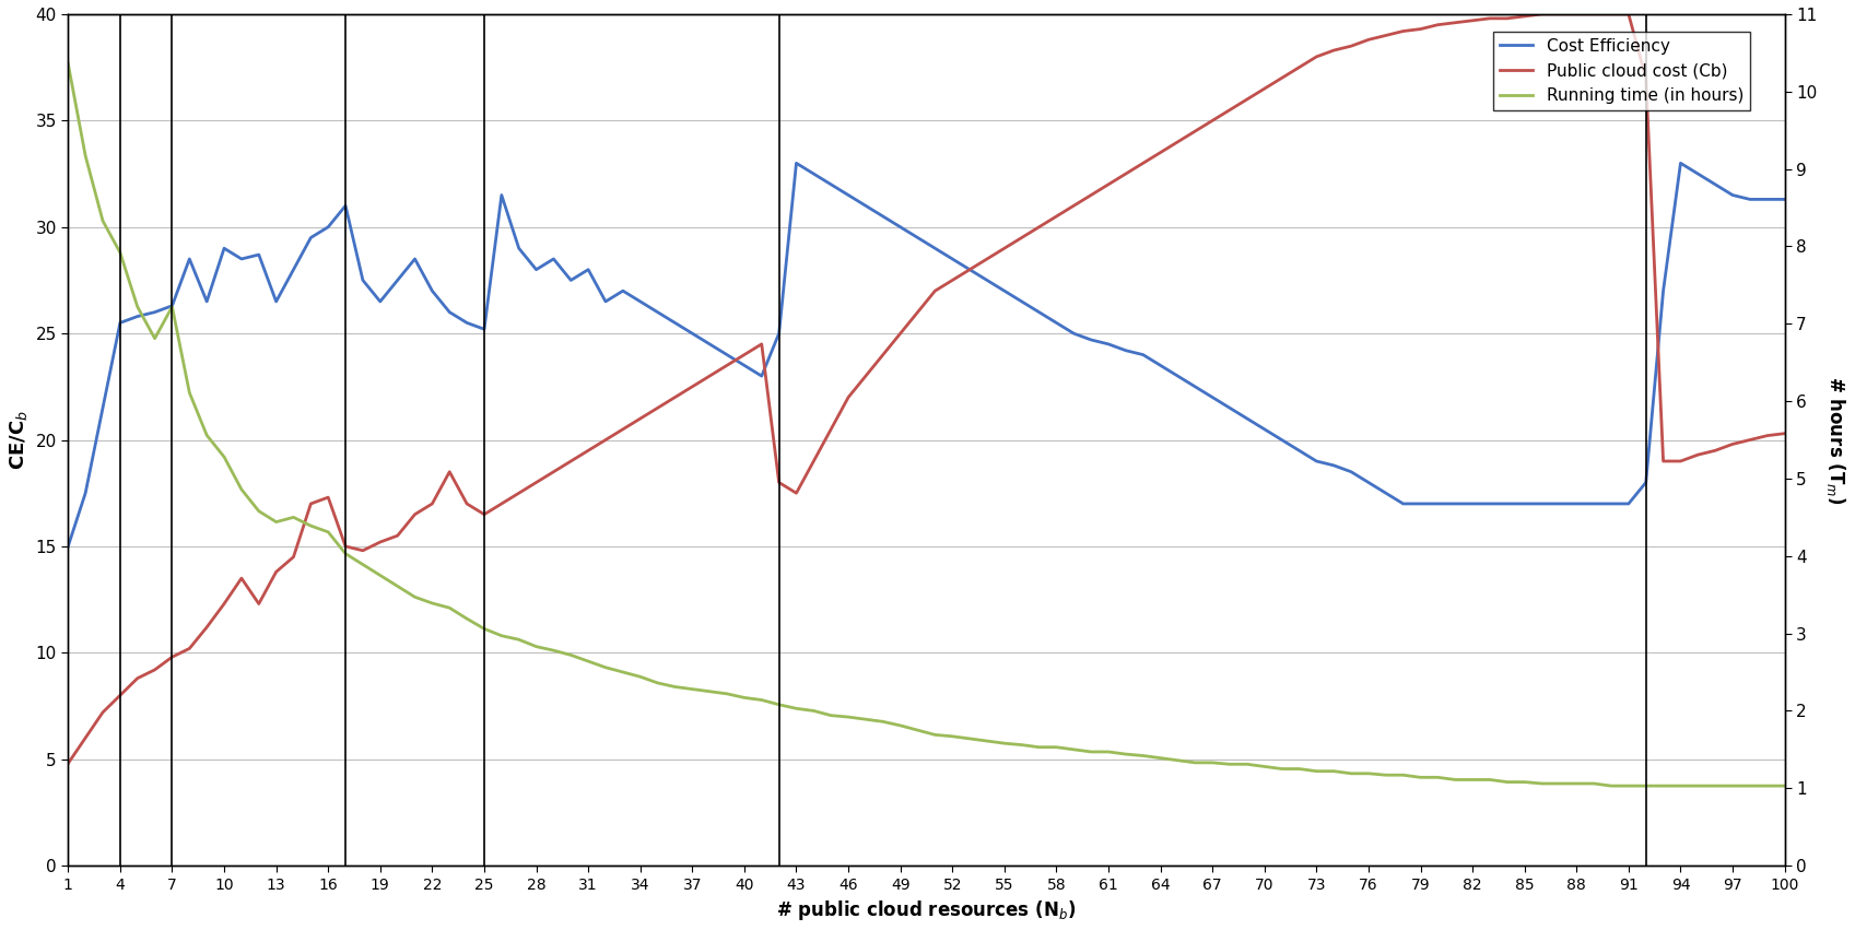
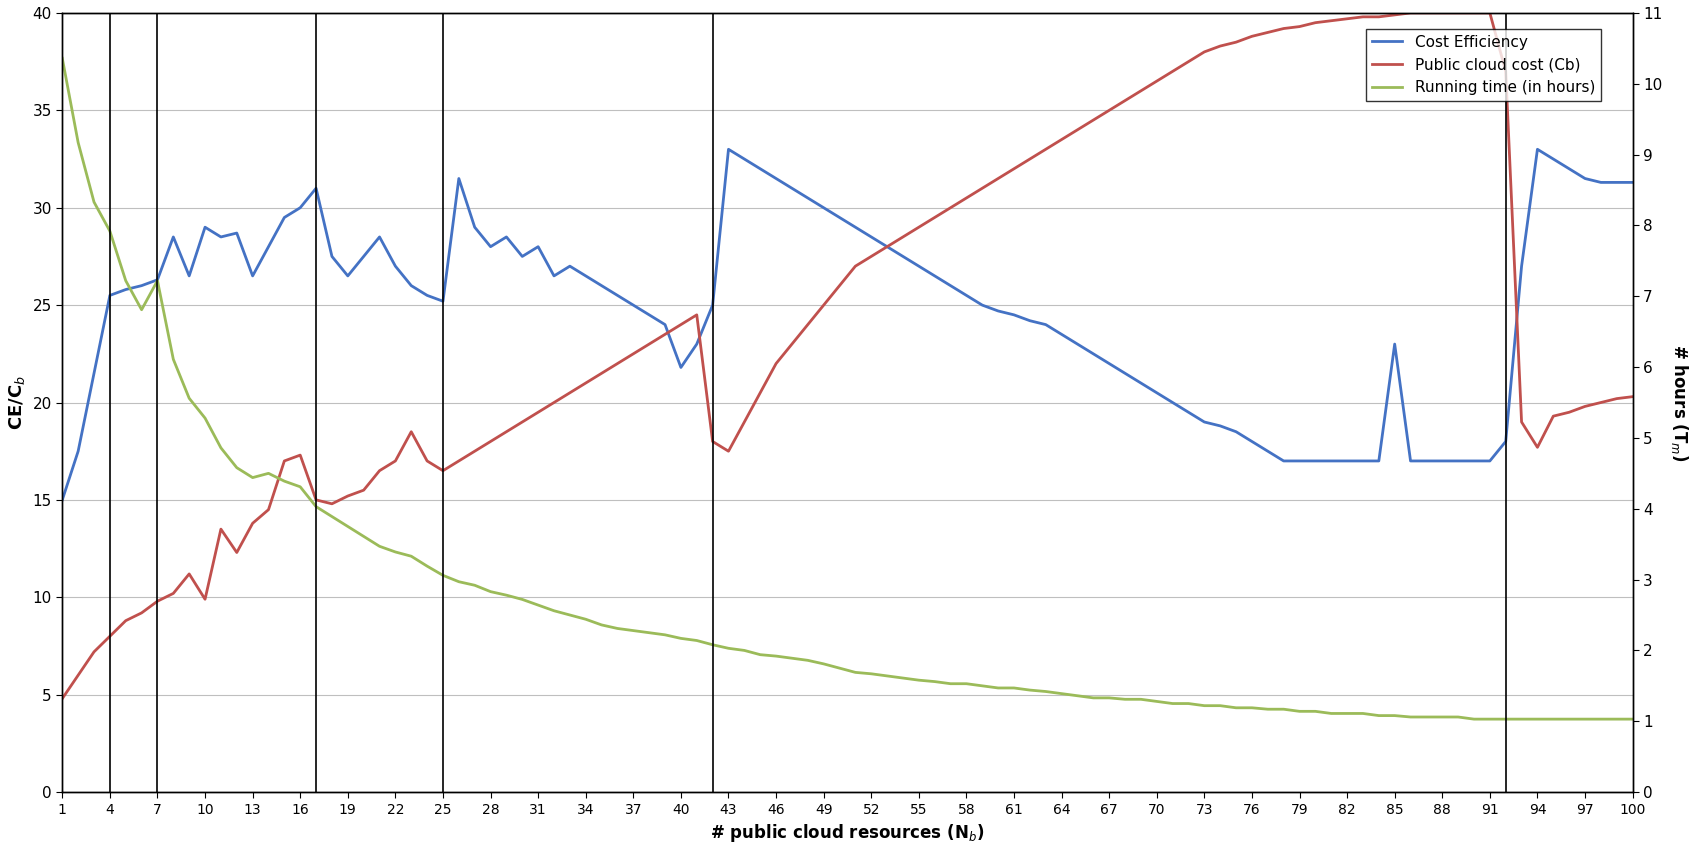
Public cloud cost (Cb)/10: 12.3 -> 9.9
Cost Efficiency/40: 23.5 -> 21.8
Cost Efficiency/85: 17.0 -> 23.0
Public cloud cost (Cb)/94: 19.0 -> 17.7
